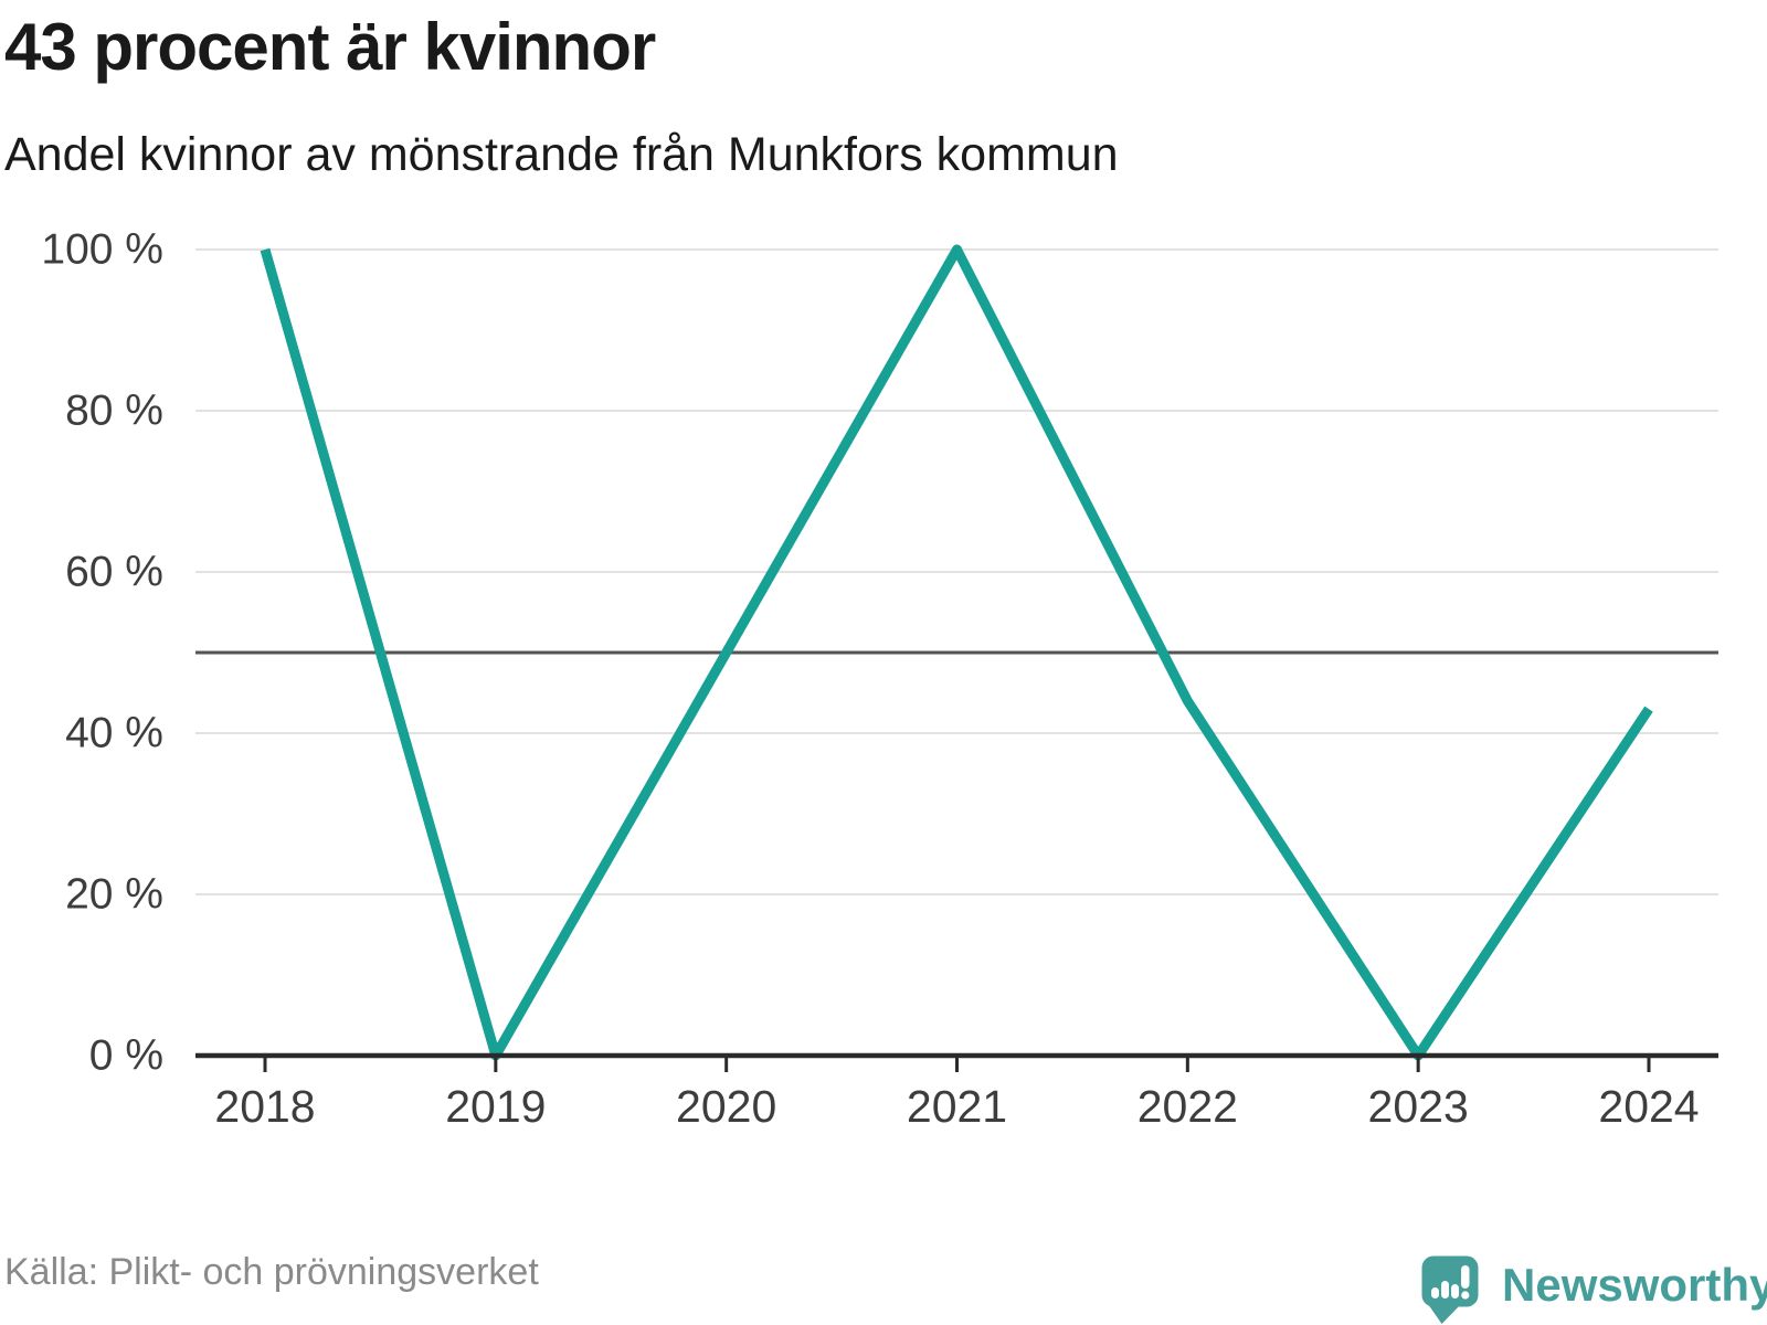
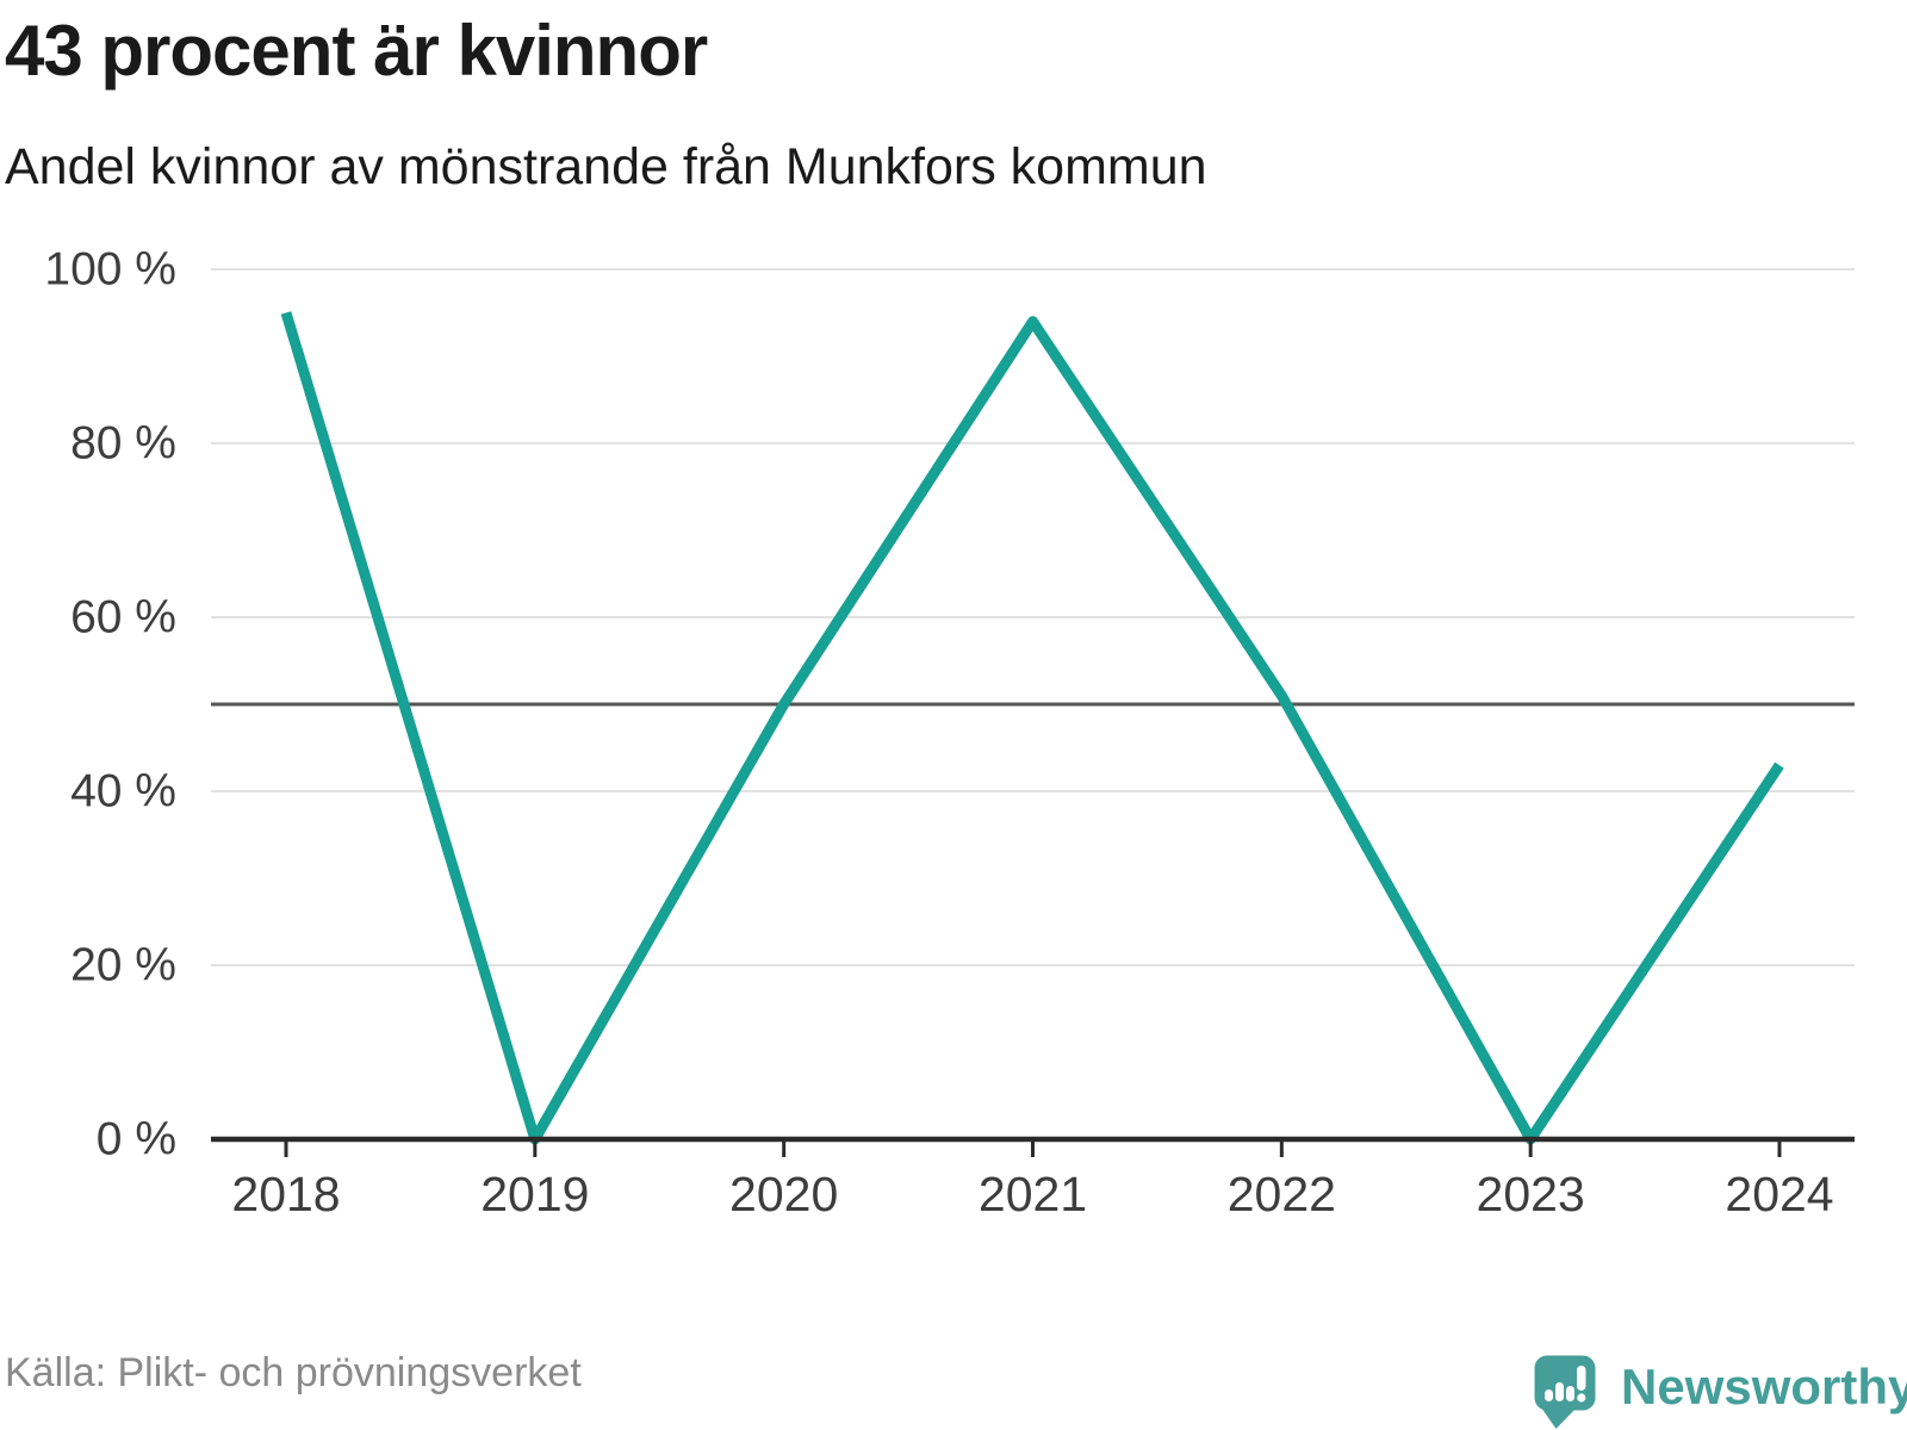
2018: 100% -> 95%
2021: 100% -> 94%
2022: 44% -> 51%
